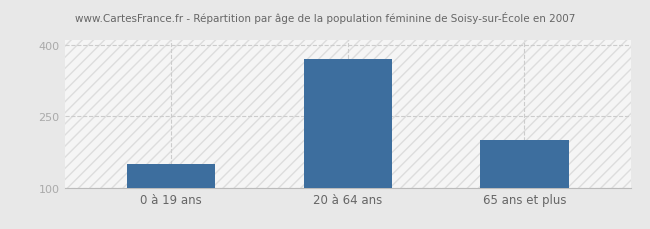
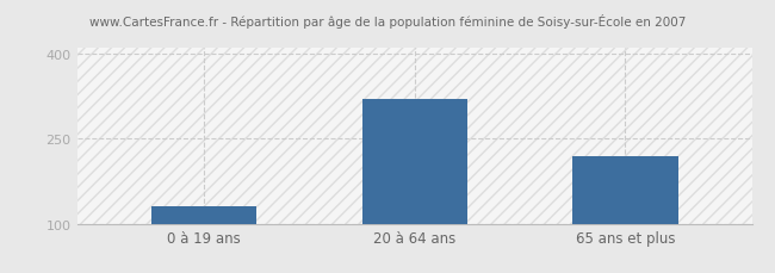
0 à 19 ans: 150 -> 130
20 à 64 ans: 370 -> 320
65 ans et plus: 200 -> 220
